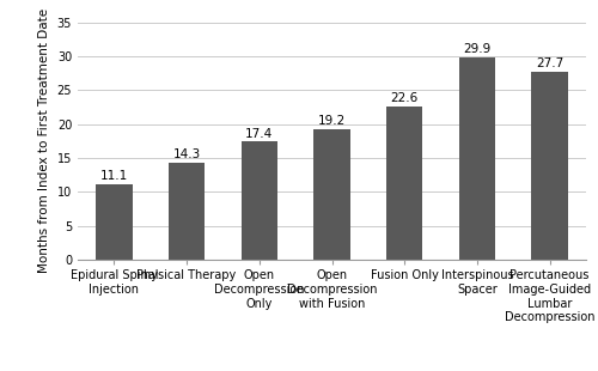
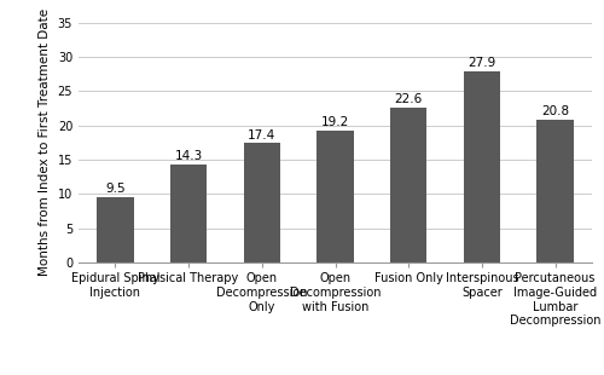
Epidural Spinal Injection: 11.1 -> 9.5
Interspinous Spacer: 29.9 -> 27.9
Percutaneous Image-Guided Lumbar Decompression: 27.7 -> 20.8
